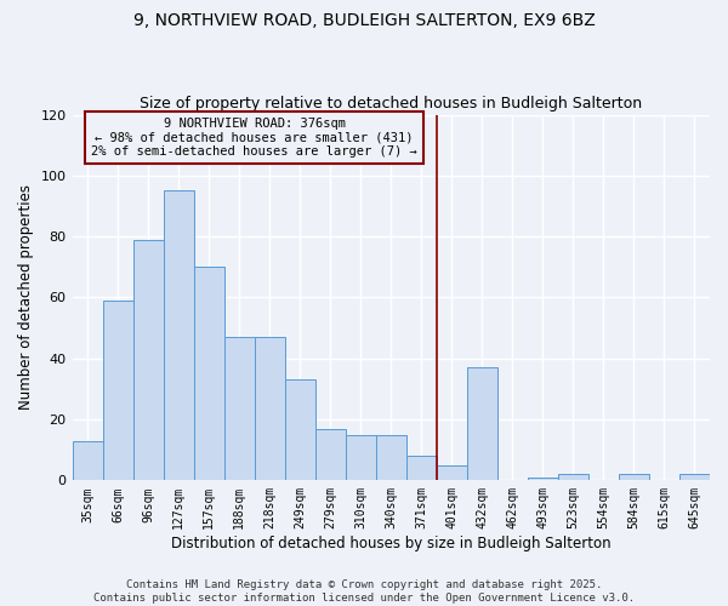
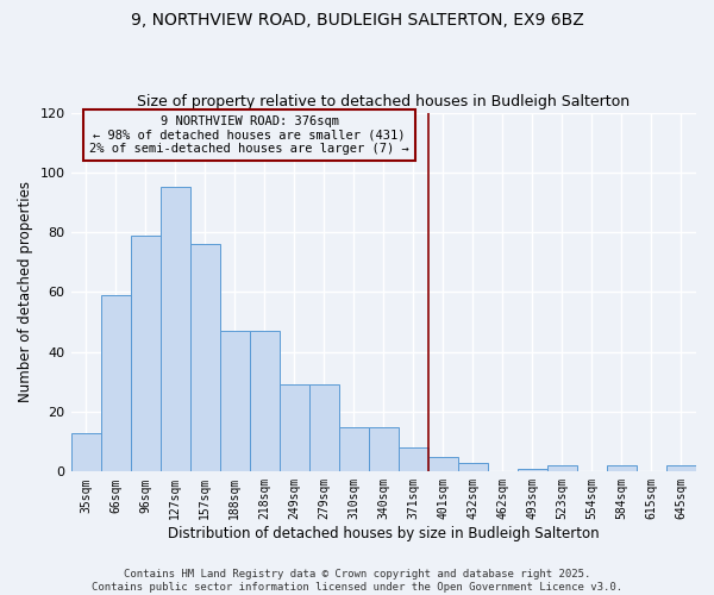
157sqm: 70 -> 76
249sqm: 33 -> 29
279sqm: 17 -> 29
432sqm: 37 -> 3
